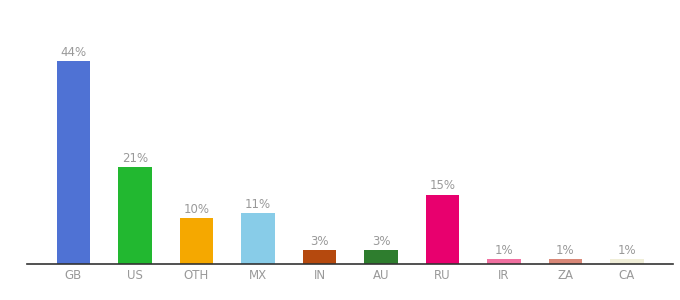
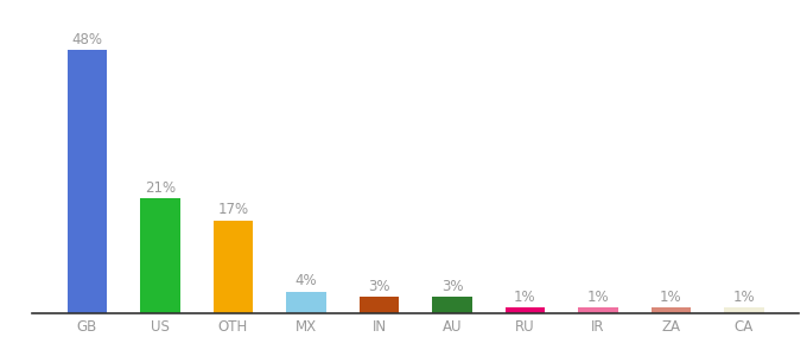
GB: 44% -> 48%
OTH: 10% -> 17%
MX: 11% -> 4%
RU: 15% -> 1%
